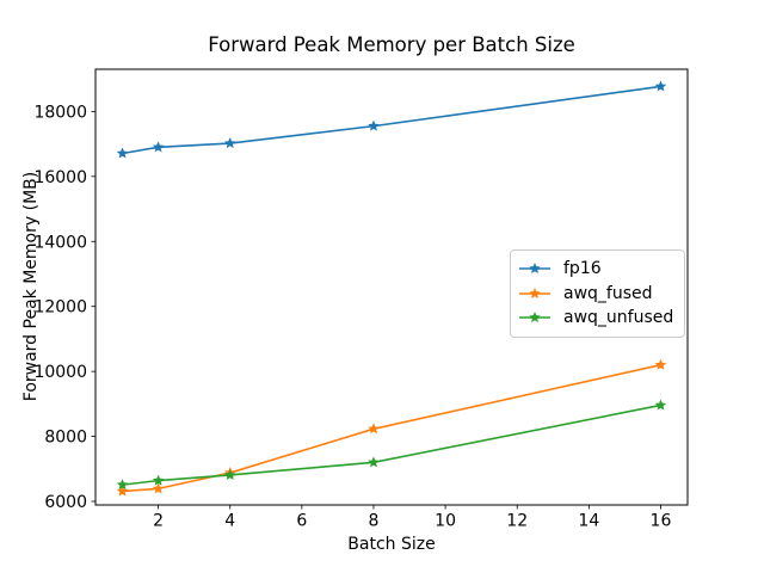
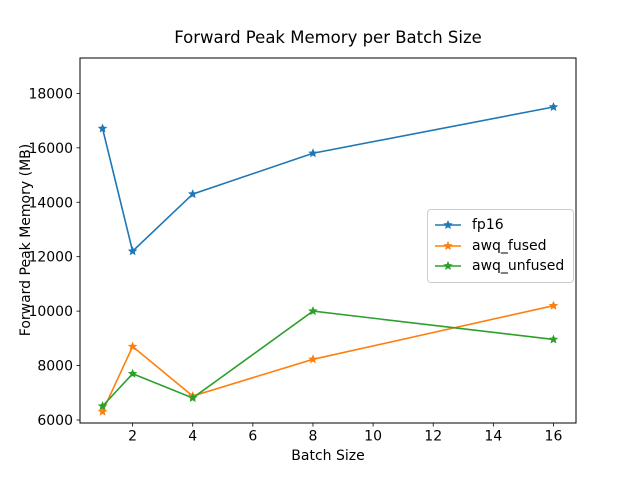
fp16/2: 16900 -> 12200
awq_fused/2: 6400 -> 8700
awq_unfused/2: 6600 -> 7700
fp16/4: 17000 -> 14300
fp16/8: 17600 -> 15800
awq_unfused/8: 7200 -> 10000
fp16/16: 18800 -> 17500
